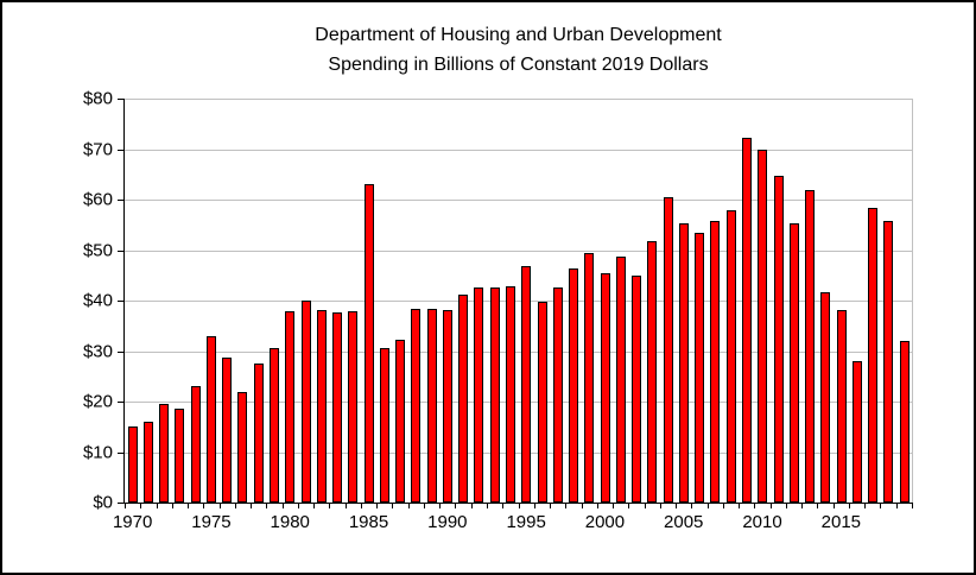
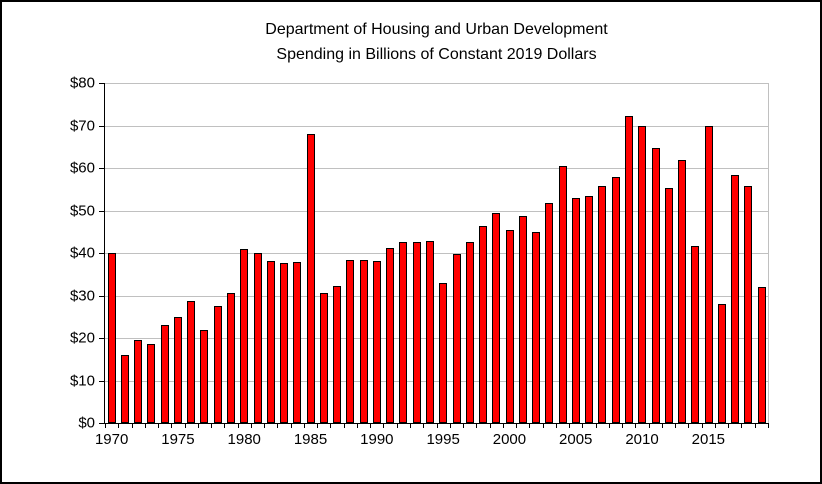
1970: $15 -> $40
1975: $33 -> $25
1980: $38 -> $41
1985: $63 -> $68
1995: $47 -> $33
2005: $55 -> $53
2015: $38 -> $70
